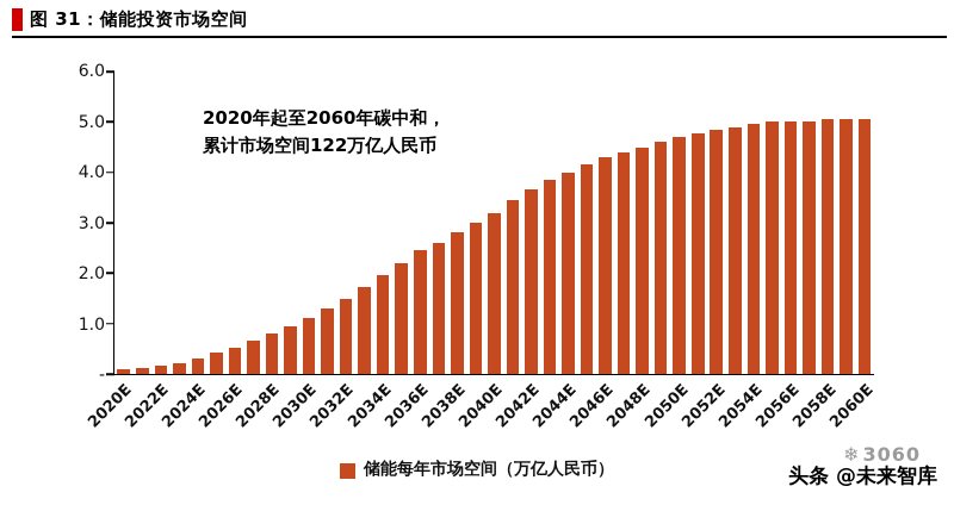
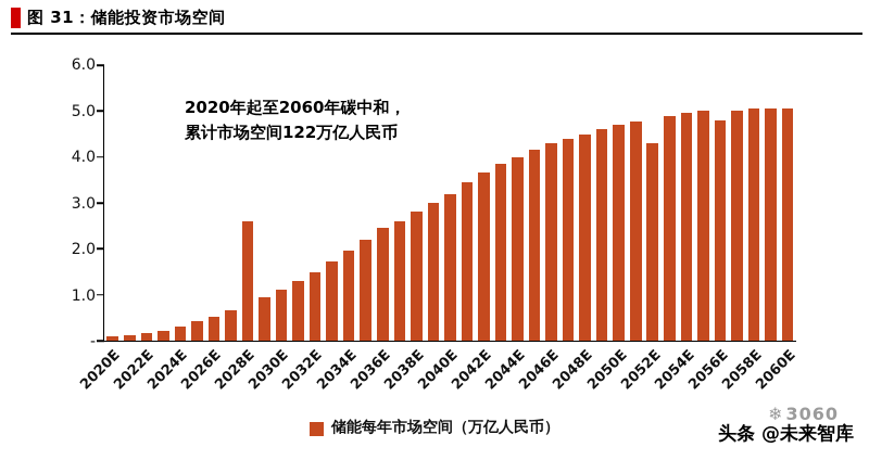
2028E: 0.8 -> 2.6
2052E: 4.8 -> 4.3
2056E: 5.0 -> 4.8
